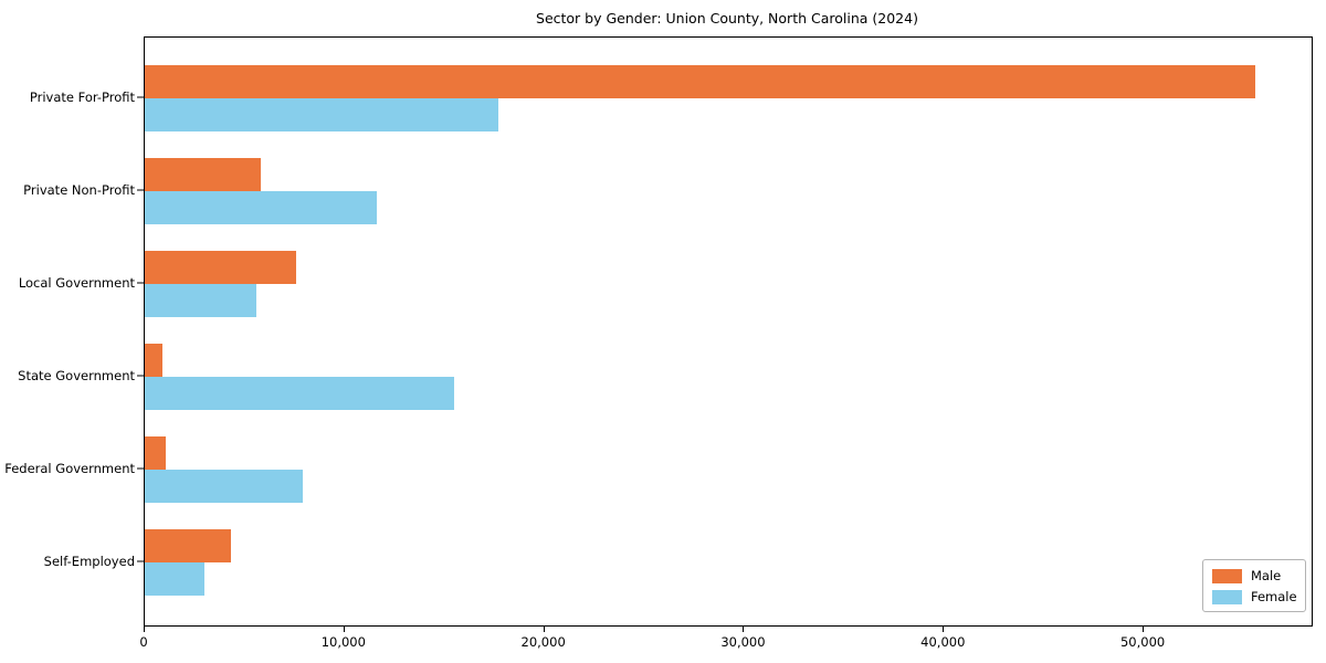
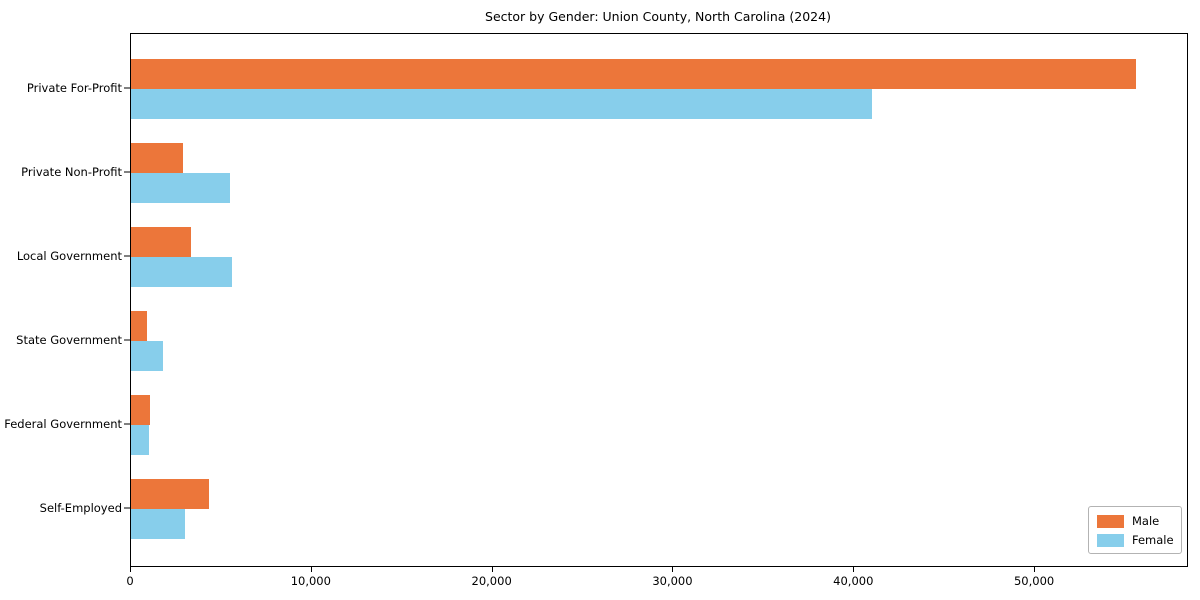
Female/Private For-Profit: 17700 -> 41000
Male/Private Non-Profit: 5800 -> 2900
Female/Private Non-Profit: 11600 -> 5500
Male/Local Government: 7600 -> 3300
Female/State Government: 15500 -> 1800
Female/Federal Government: 7900 -> 1000
